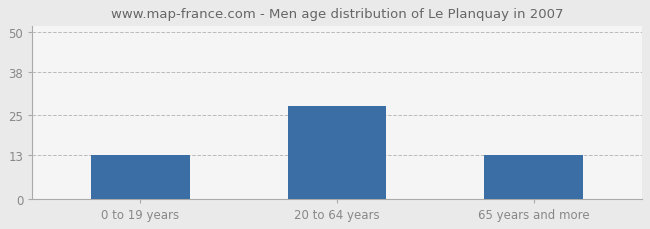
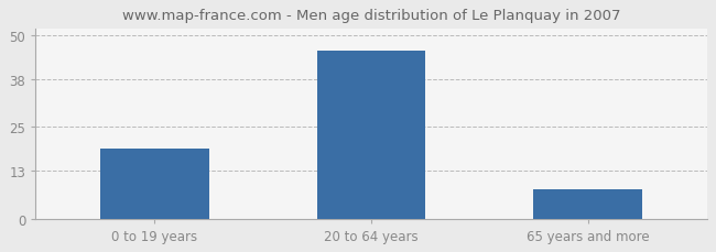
0 to 19 years: 13 -> 19
20 to 64 years: 28 -> 46
65 years and more: 13 -> 8
